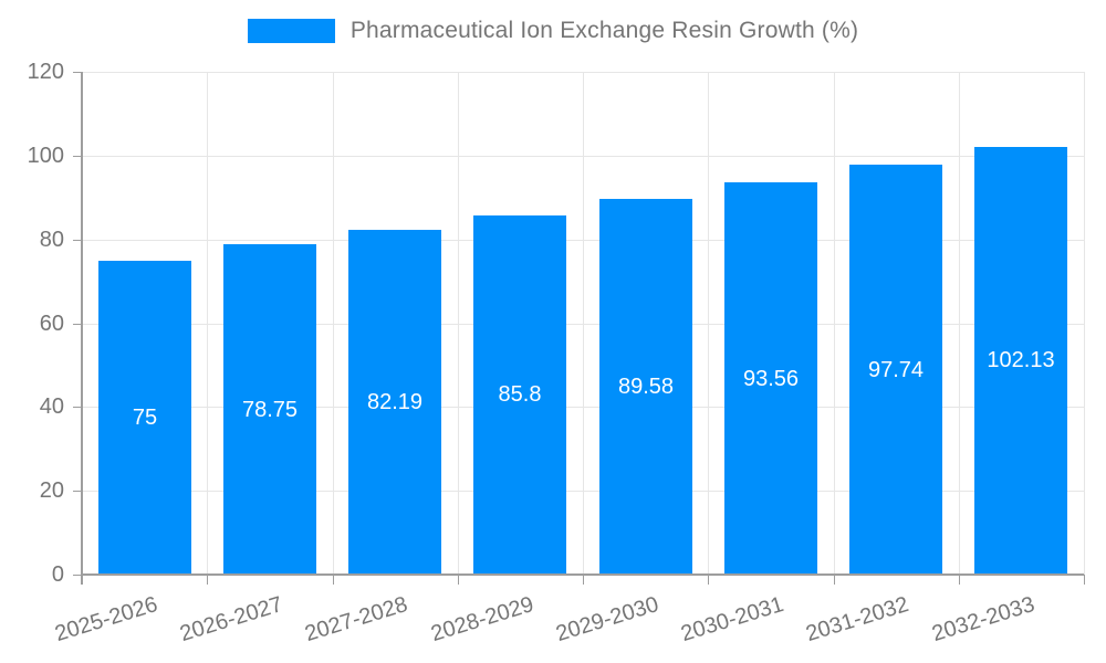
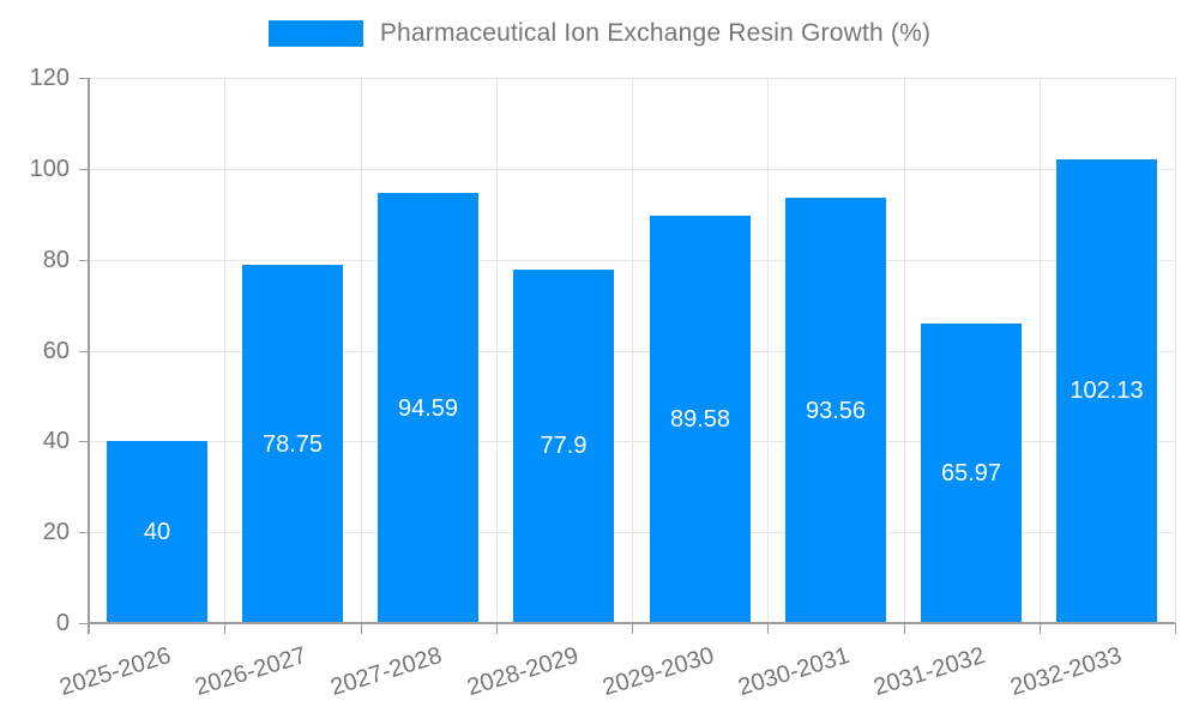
2025-2026: 75 -> 40
2027-2028: 82.19 -> 94.59
2028-2029: 85.8 -> 77.9
2031-2032: 97.74 -> 65.97
